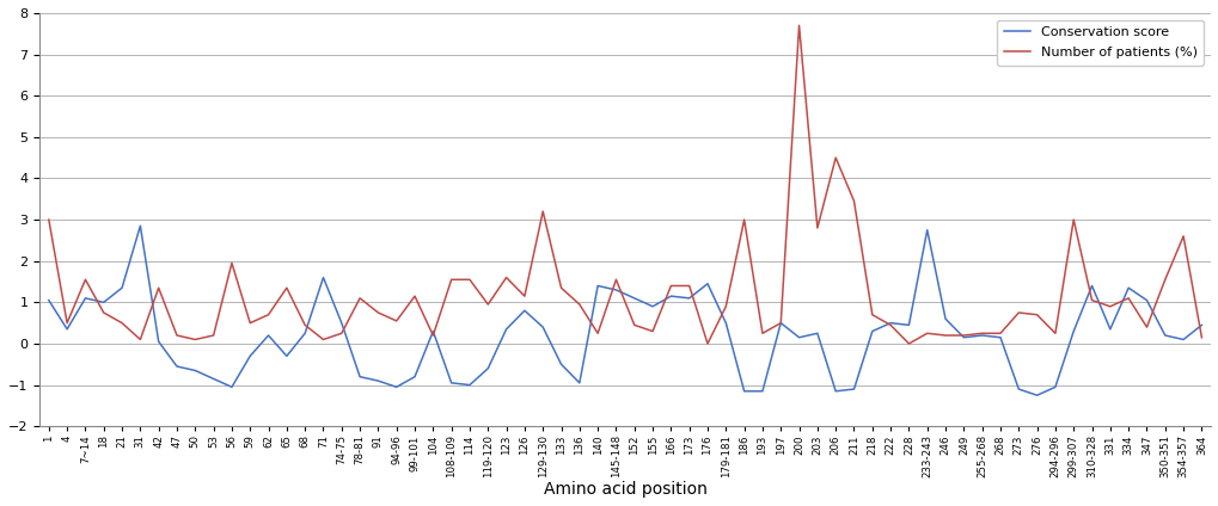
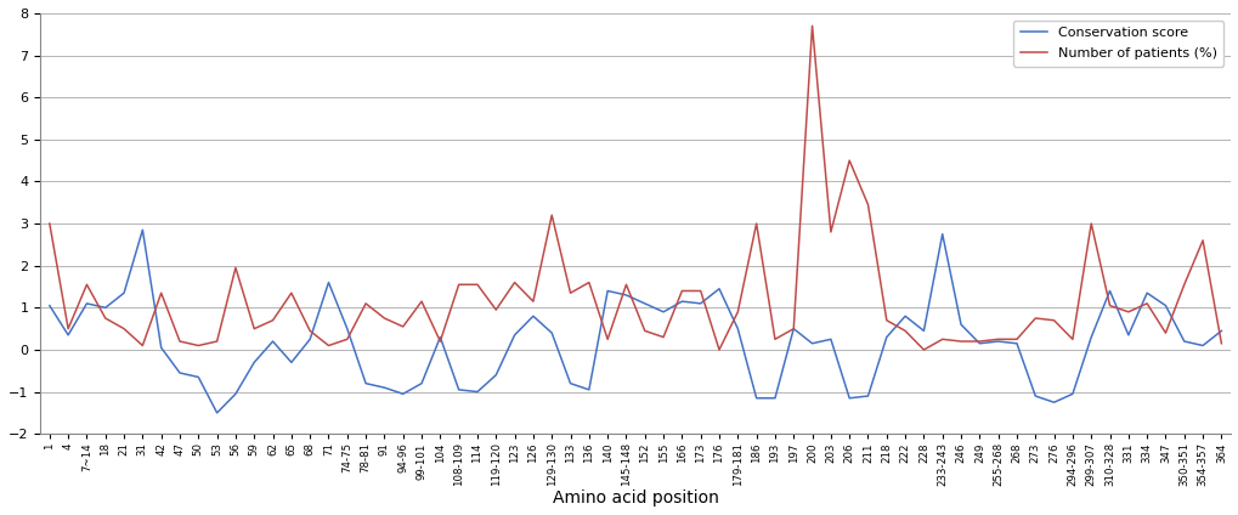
Conservation score/53: -0.85 -> -1.50
Conservation score/133: -0.50 -> -0.80
Number of patients (%)/136: 0.95 -> 1.60
Conservation score/222: 0.50 -> 0.80
